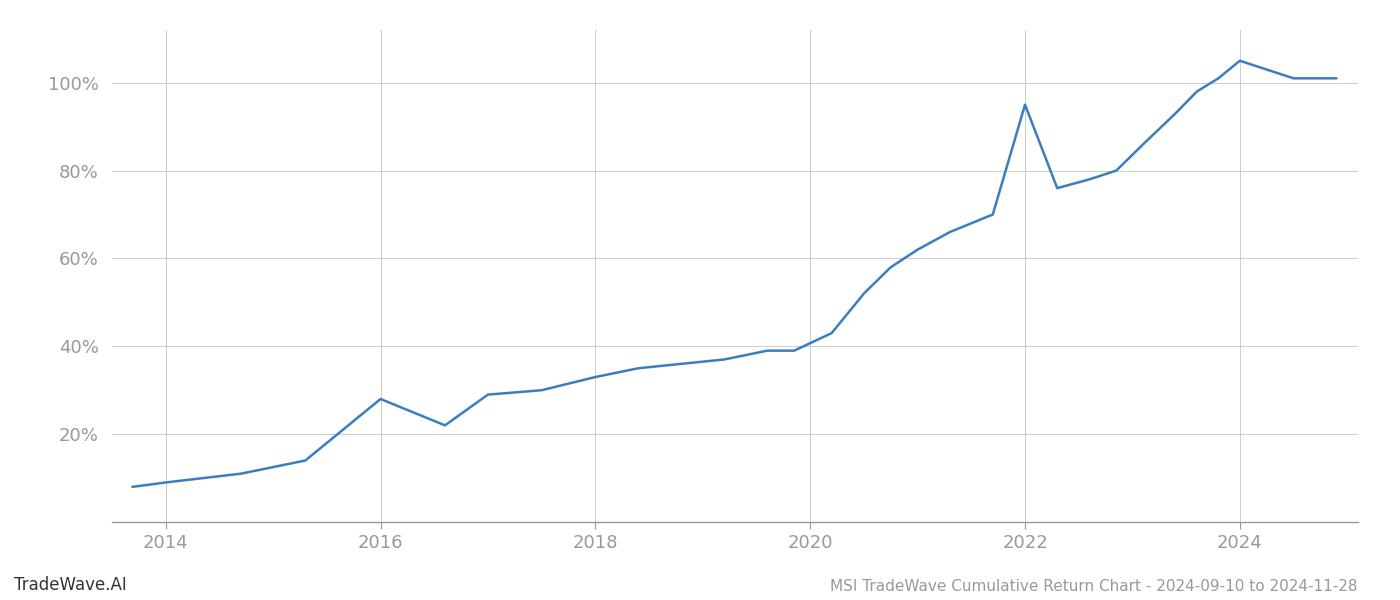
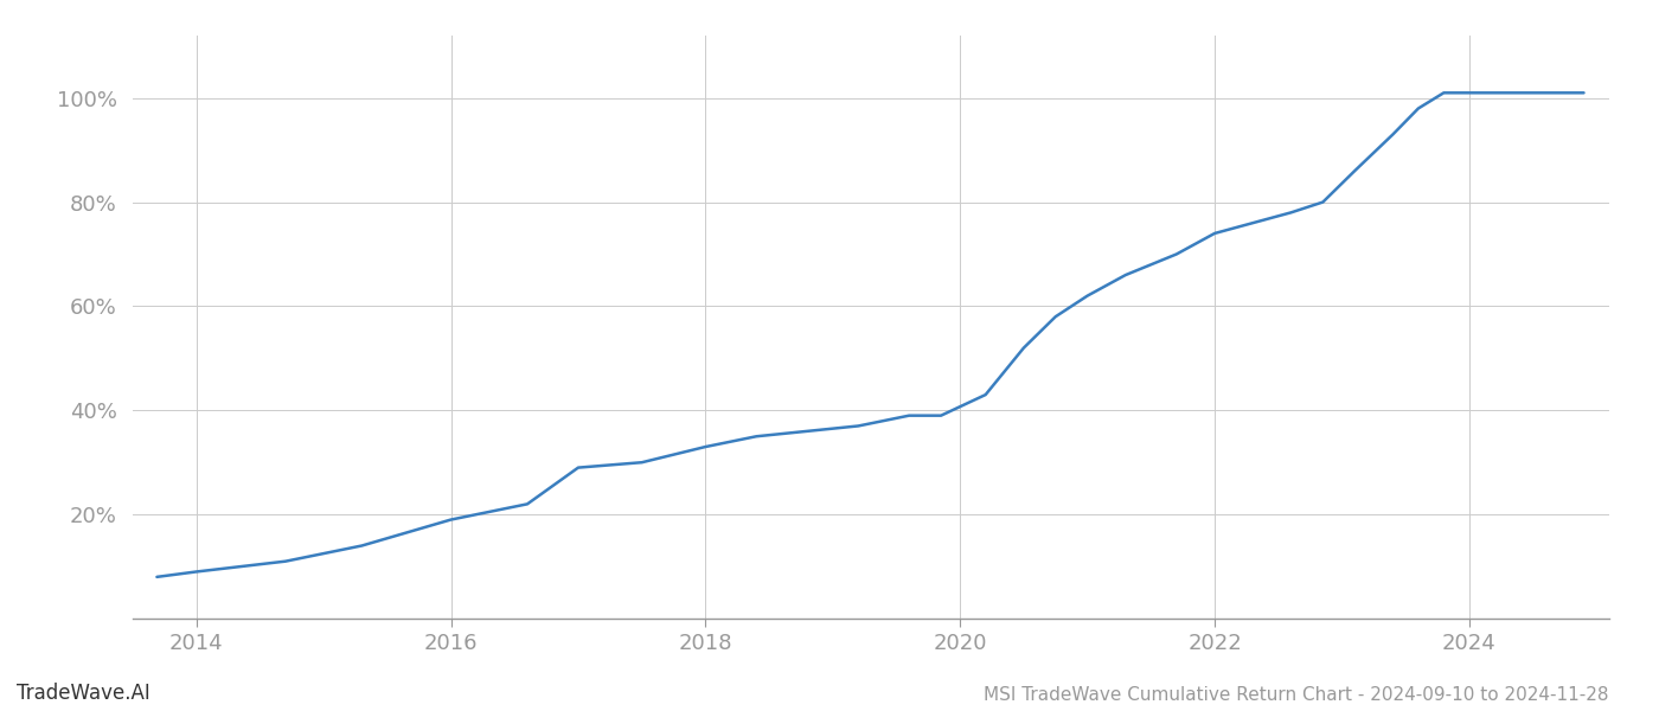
2016: 28% -> 19%
2022: 95% -> 74%
2024: 105% -> 101%
